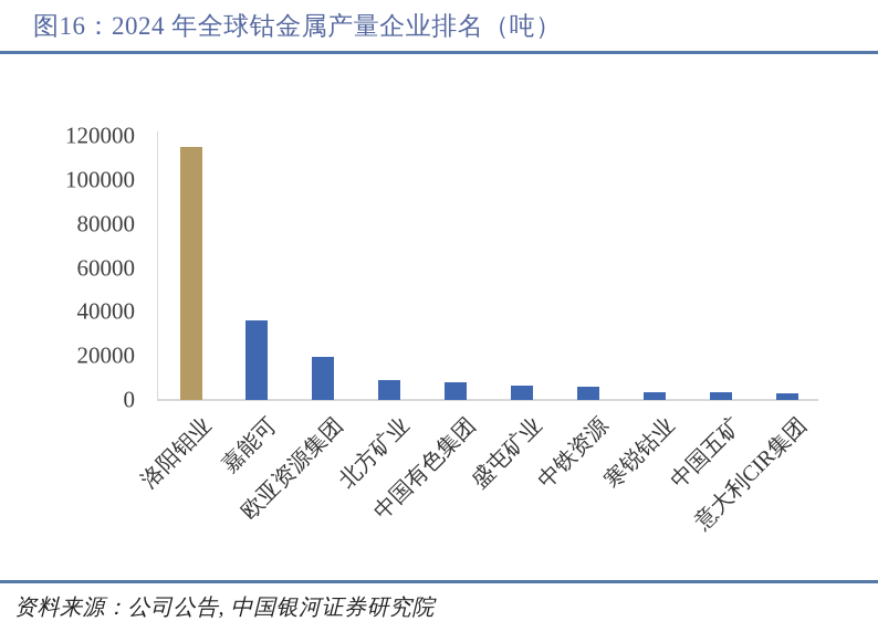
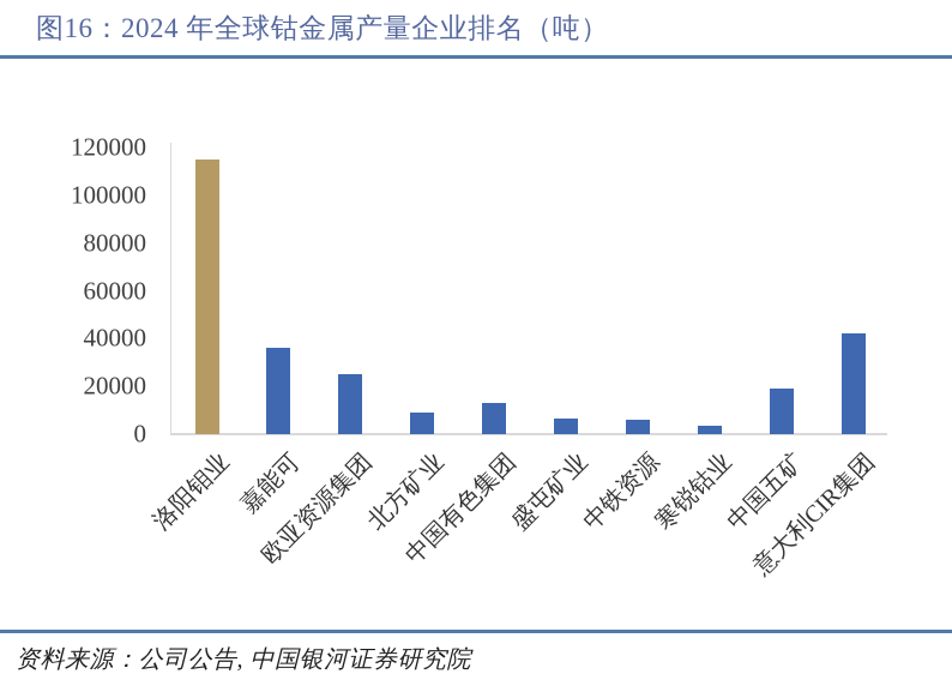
欧亚资源集团: 20000 -> 25000
中国有色集团: 8000 -> 13000
中国五矿: 3000 -> 19000
意大利CIR集团: 3000 -> 42000
